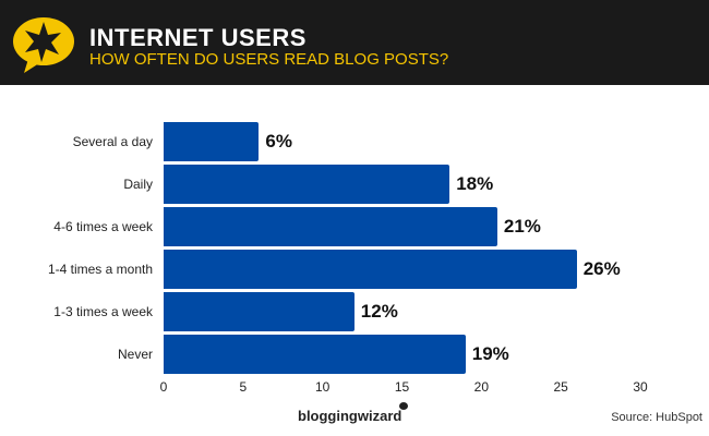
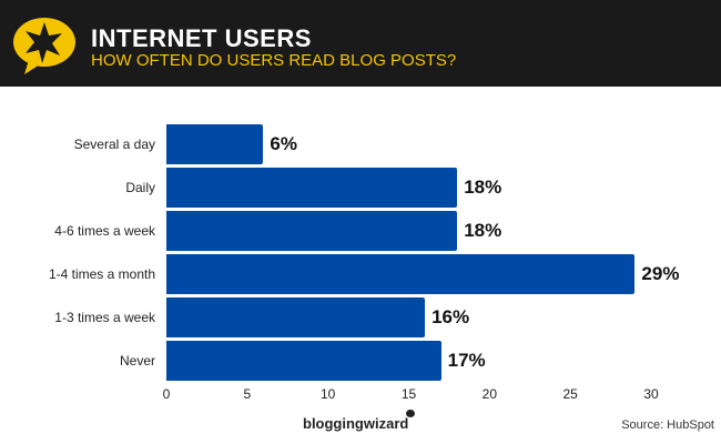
4-6 times a week: 21% -> 18%
1-4 times a month: 26% -> 29%
1-3 times a week: 12% -> 16%
Never: 19% -> 17%
